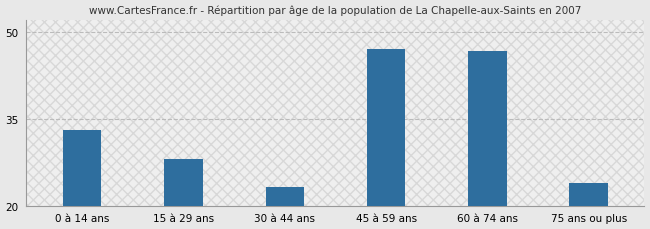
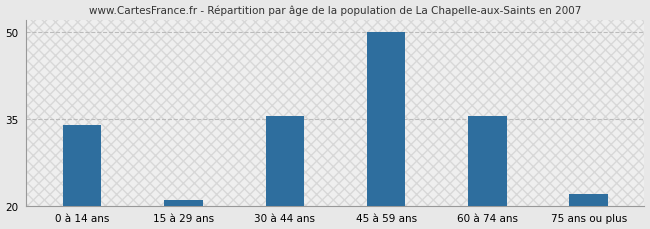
0 à 14 ans: 33.0 -> 34.0
15 à 29 ans: 28.0 -> 21.0
30 à 44 ans: 23.2 -> 35.5
45 à 59 ans: 47.0 -> 50.0
60 à 74 ans: 46.6 -> 35.5
75 ans ou plus: 24.0 -> 22.0
